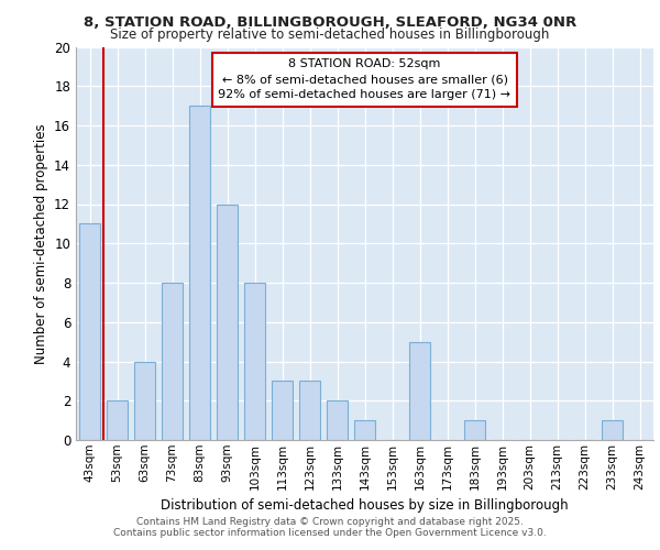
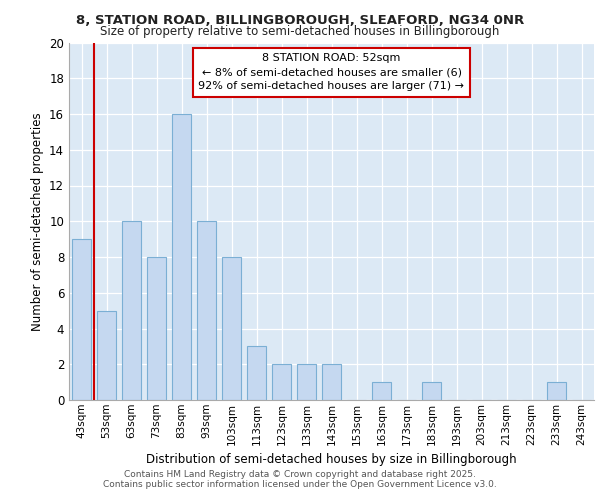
43sqm: 11 -> 9
53sqm: 2 -> 5
63sqm: 4 -> 10
83sqm: 17 -> 16
93sqm: 12 -> 10
123sqm: 3 -> 2
143sqm: 1 -> 2
163sqm: 5 -> 1
